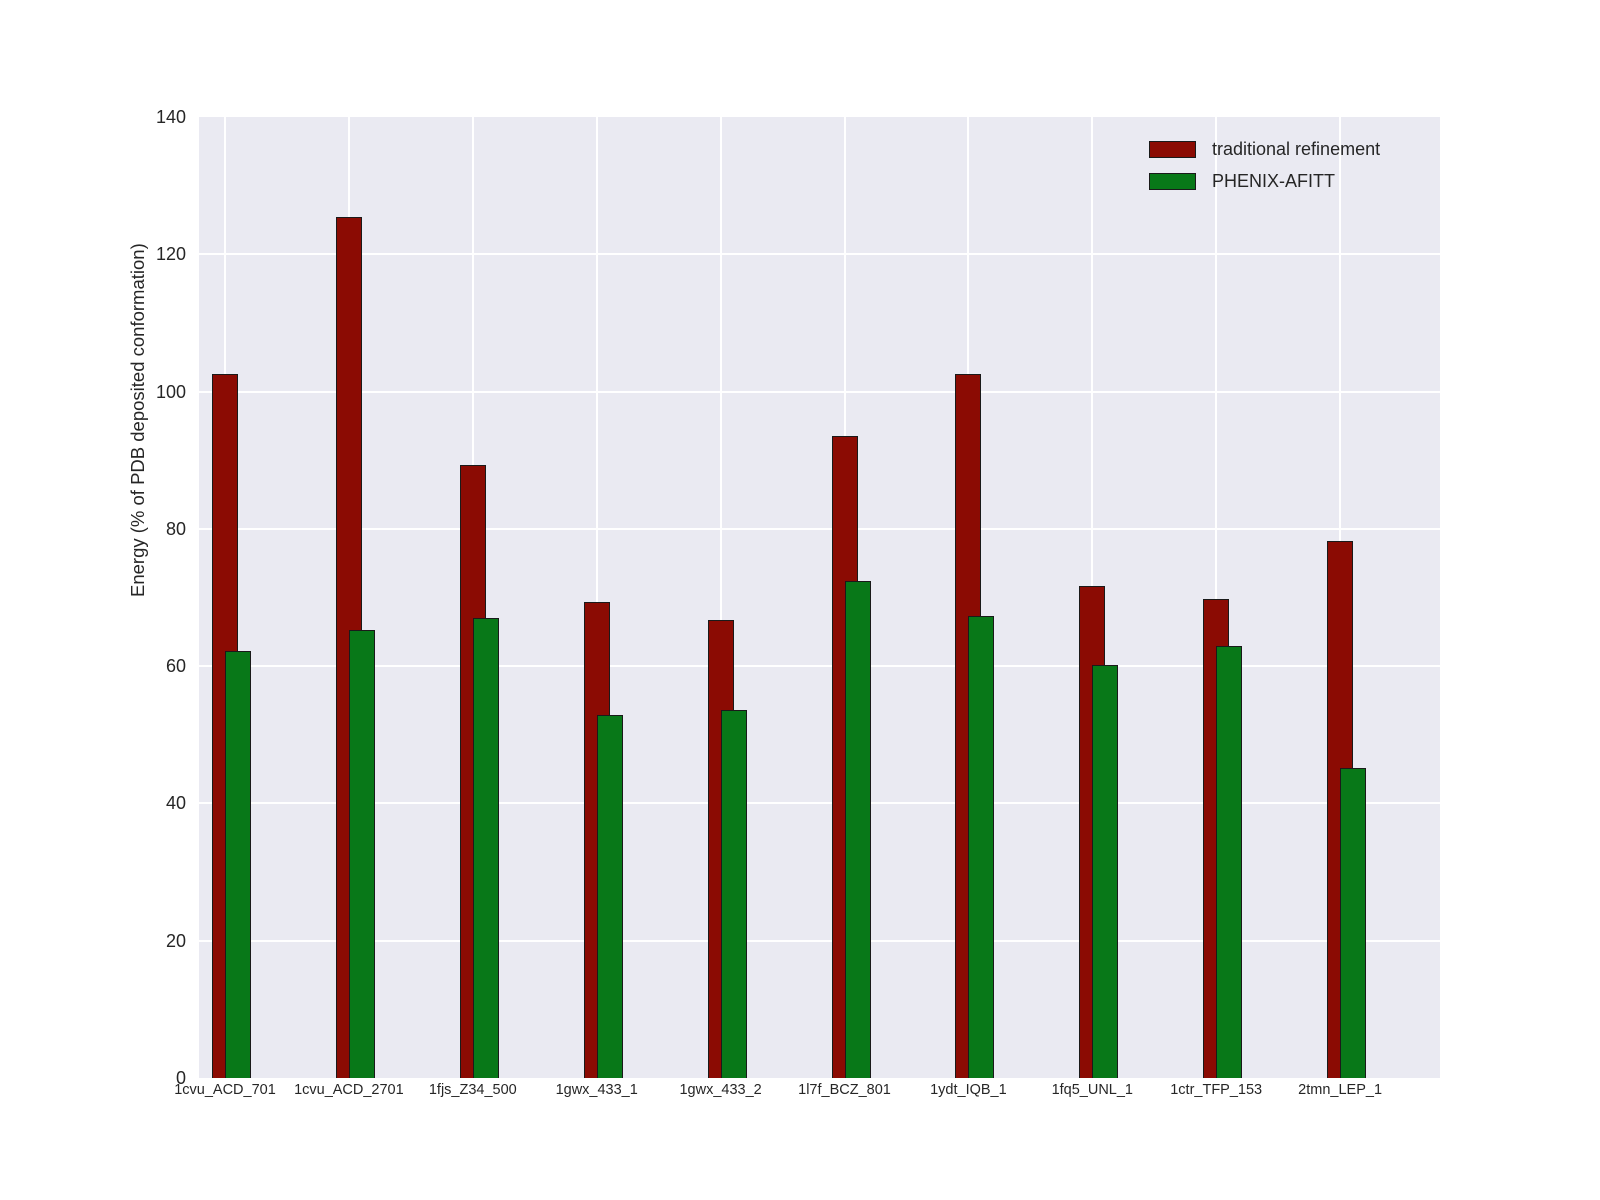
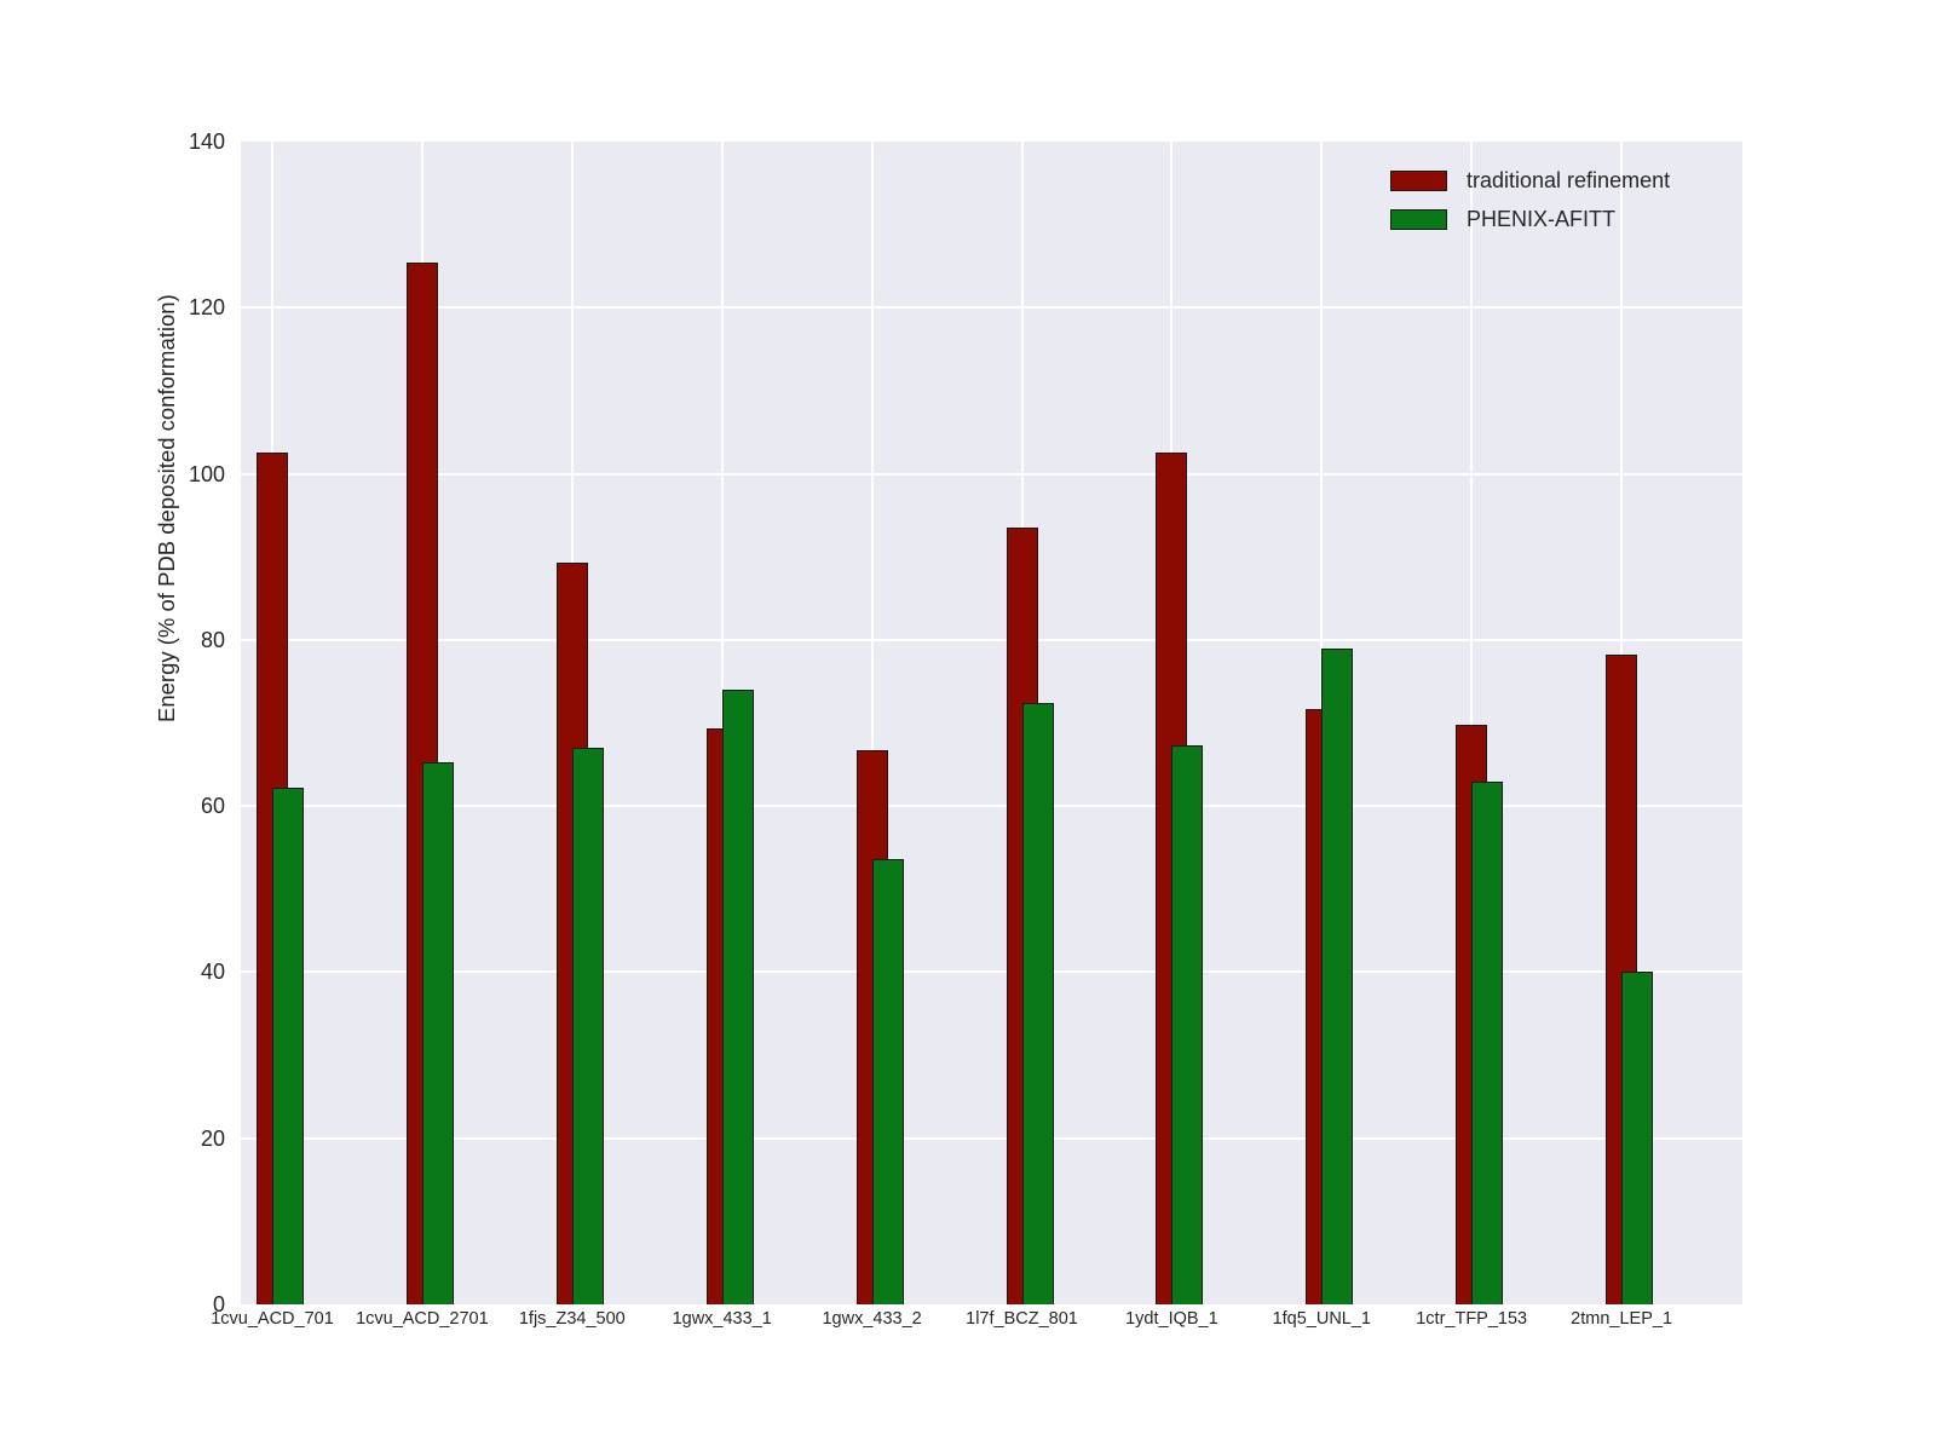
PHENIX-AFITT/1gwx_433_1: 53 -> 74
PHENIX-AFITT/1fq5_UNL_1: 60 -> 79
PHENIX-AFITT/2tmn_LEP_1: 45 -> 40
